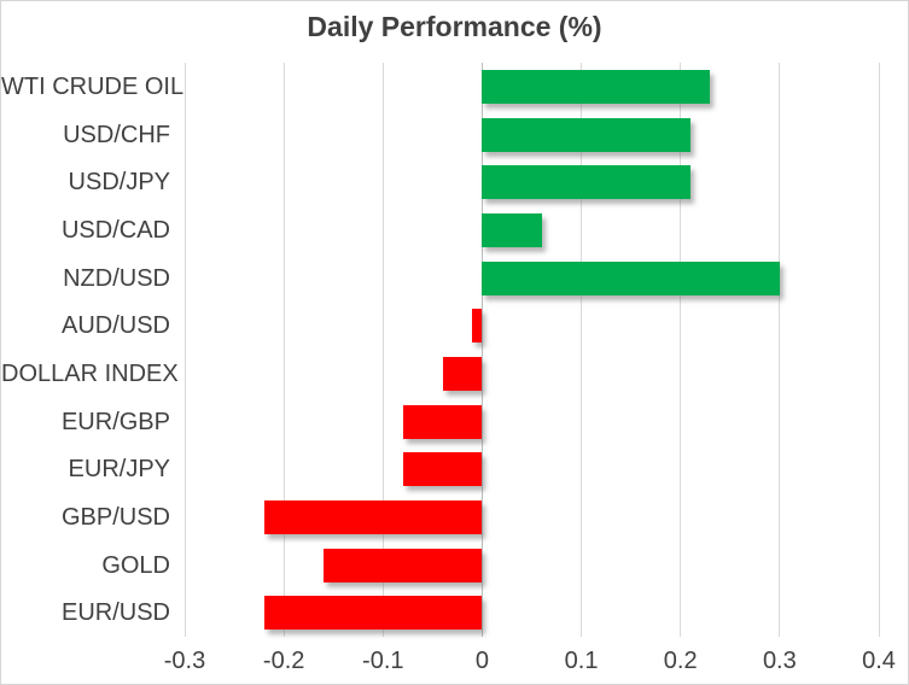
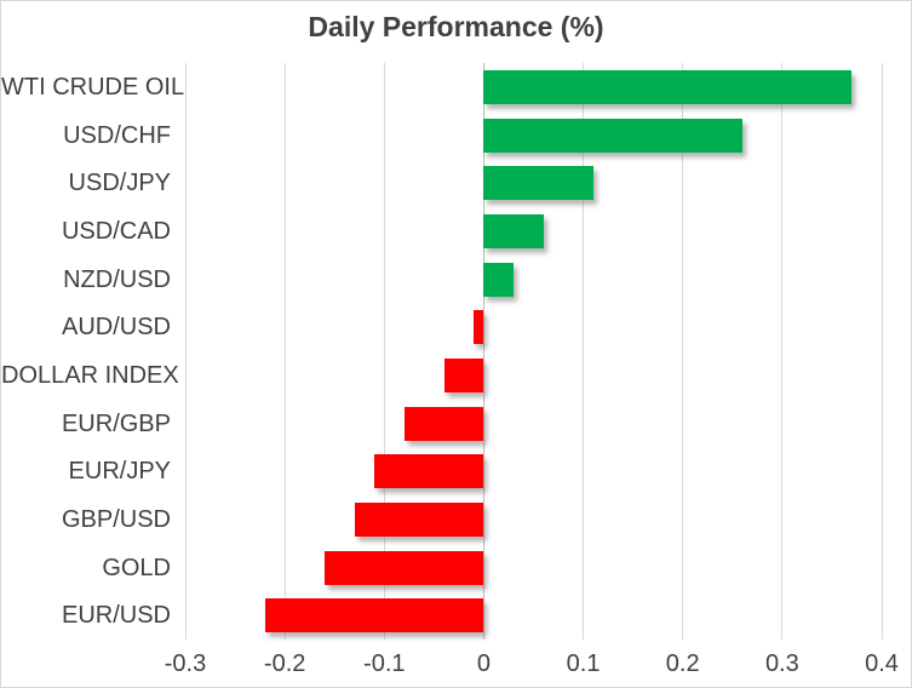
WTI CRUDE OIL: 0.23 -> 0.37
USD/CHF: 0.21 -> 0.26
USD/JPY: 0.21 -> 0.11
NZD/USD: 0.30 -> 0.03
EUR/JPY: -0.08 -> -0.11
GBP/USD: -0.22 -> -0.13
